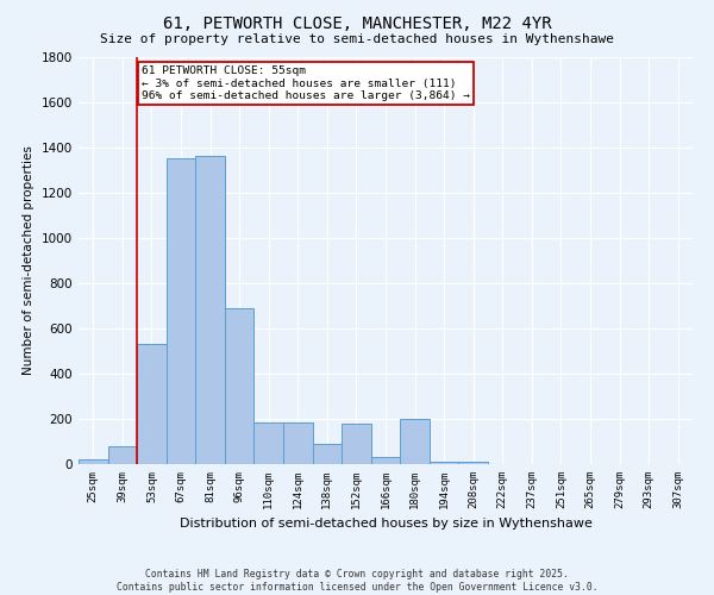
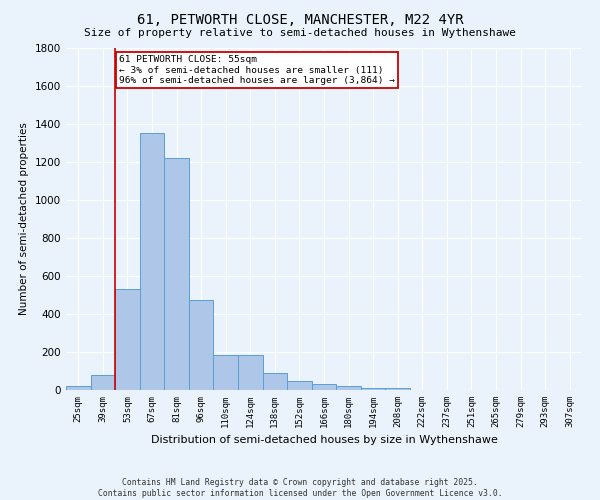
81sqm: 1360 -> 1220
96sqm: 690 -> 480
152sqm: 180 -> 40
180sqm: 200 -> 20
